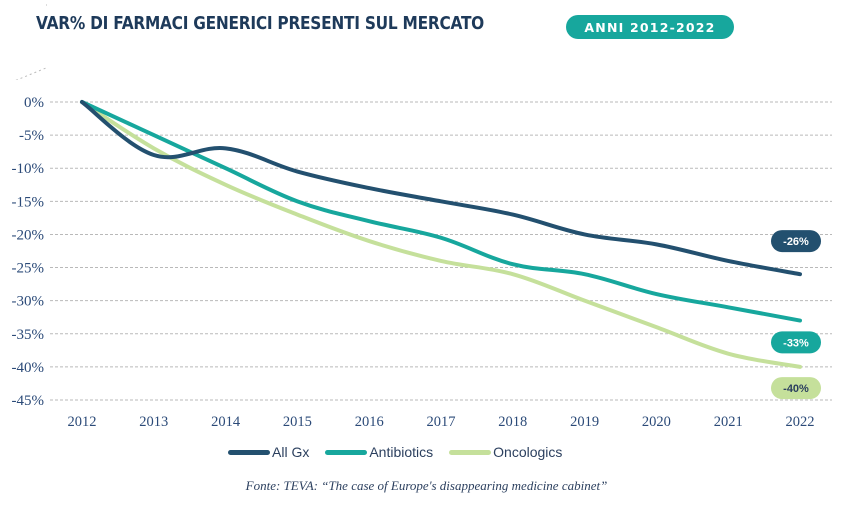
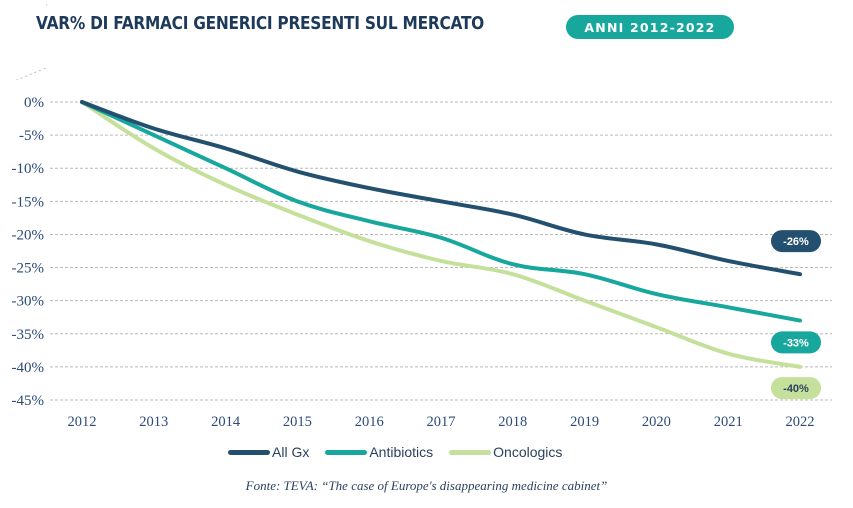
All Gx/2013: -8% -> -4%
